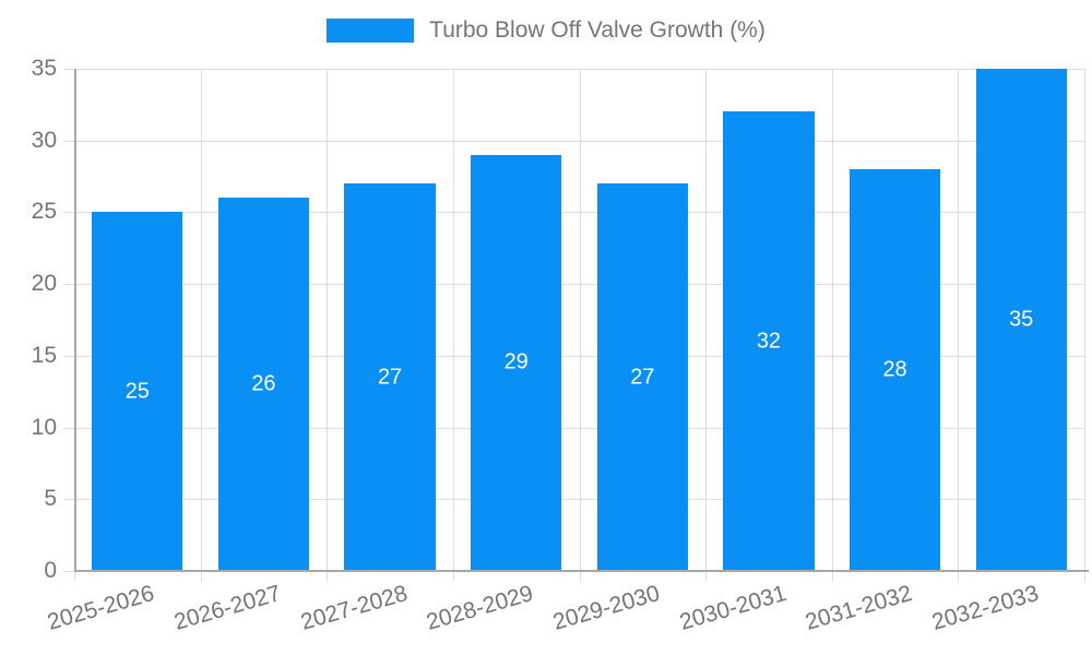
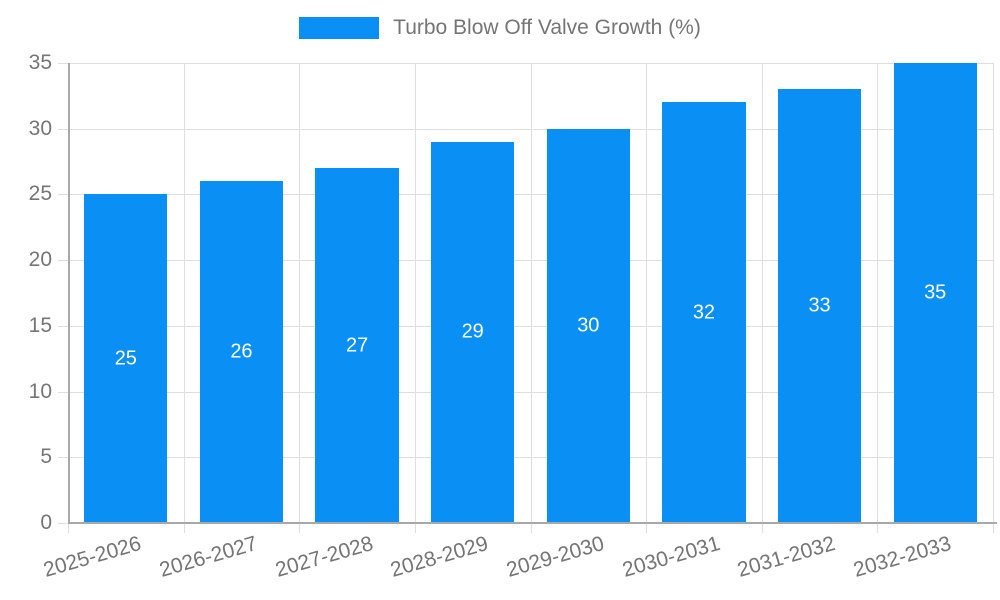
2029-2030: 27 -> 30
2031-2032: 28 -> 33
